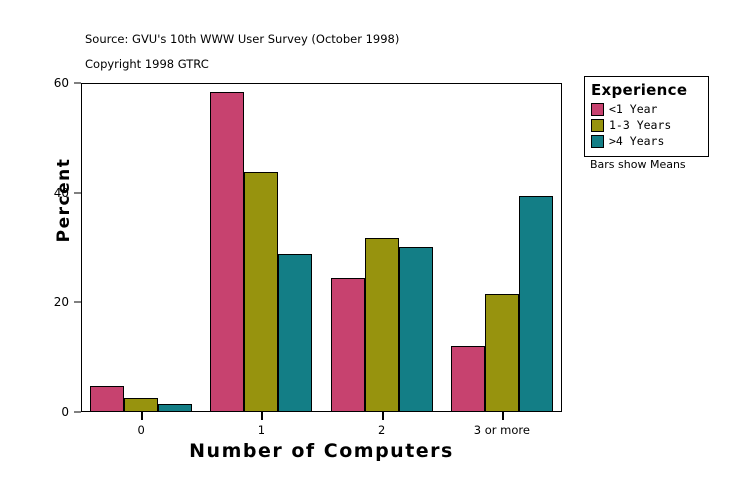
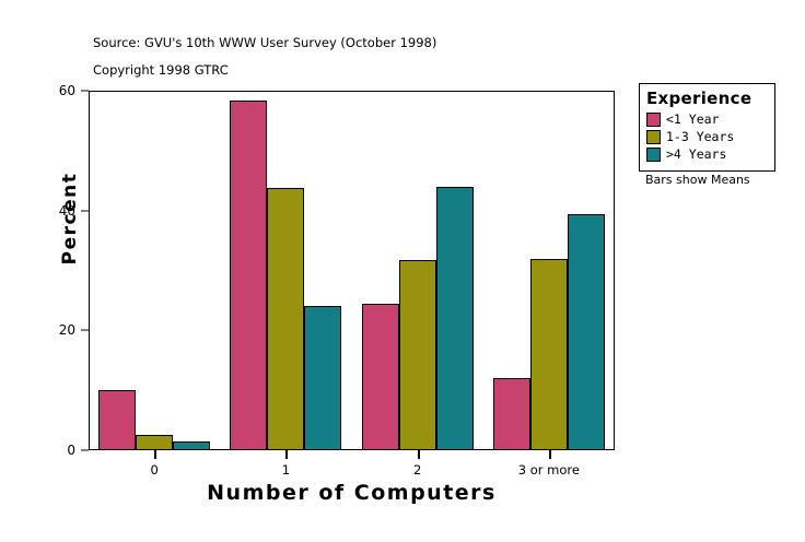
<1 Year/0: 5 -> 10
>4 Years/1: 29 -> 24
>4 Years/2: 30 -> 44
1-3 Years/3 or more: 22 -> 32
